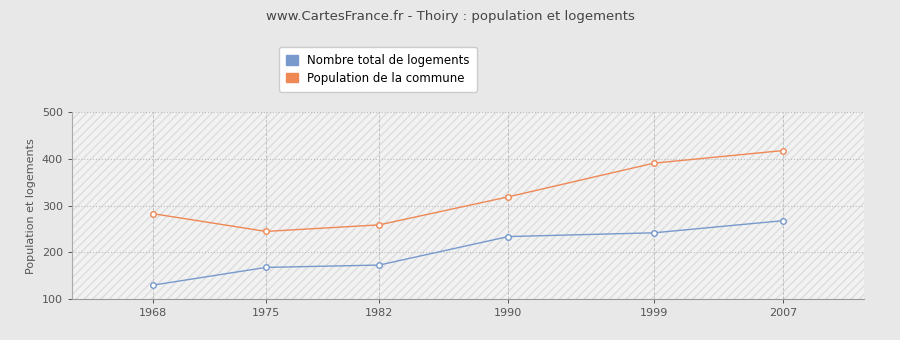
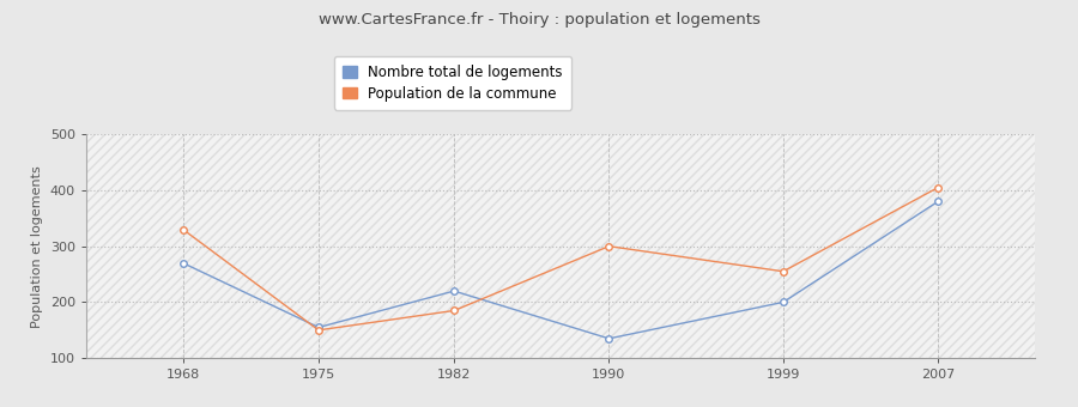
Nombre total de logements/1968: 130 -> 270
Population de la commune/1968: 283 -> 330
Nombre total de logements/1975: 168 -> 155
Population de la commune/1975: 245 -> 150
Nombre total de logements/1982: 173 -> 220
Population de la commune/1982: 259 -> 185
Nombre total de logements/1990: 234 -> 135
Population de la commune/1990: 319 -> 300
Nombre total de logements/1999: 242 -> 200
Population de la commune/1999: 391 -> 255
Nombre total de logements/2007: 268 -> 380
Population de la commune/2007: 418 -> 405
